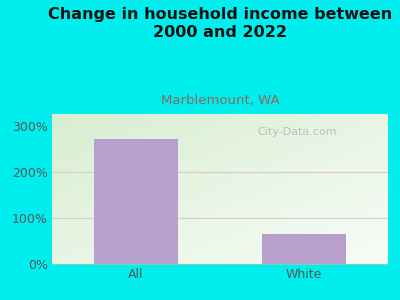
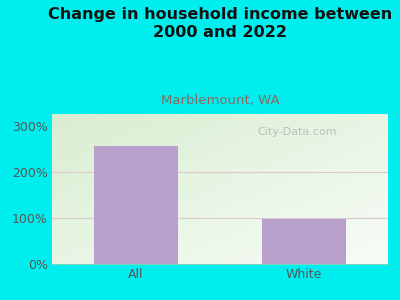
All: 270% -> 255%
White: 65% -> 97%
